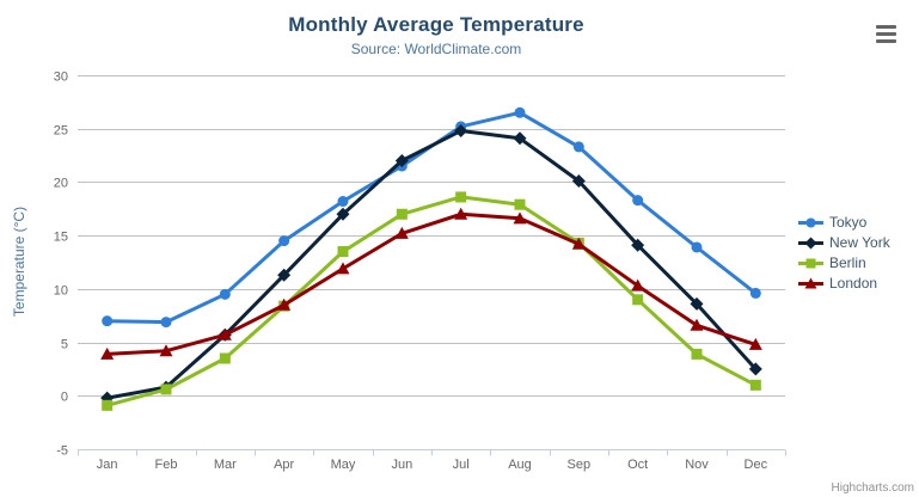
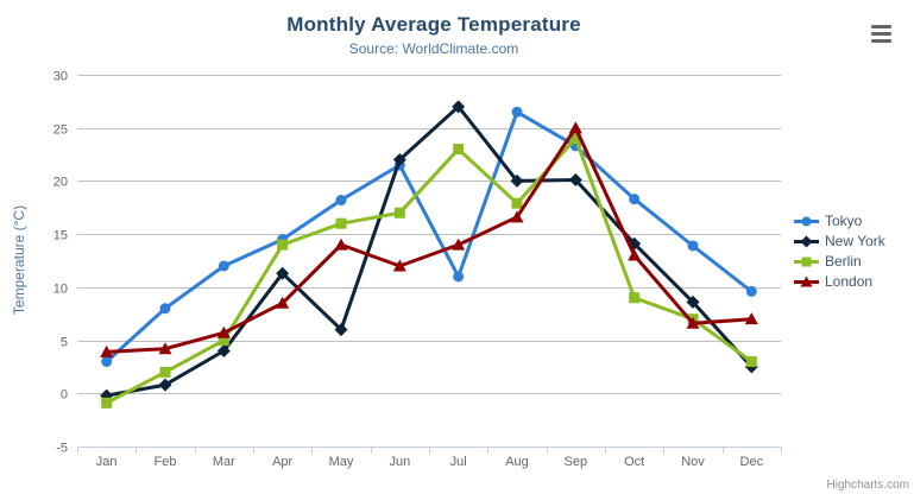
Tokyo/Jan: 7 -> 3
Tokyo/Feb: 7 -> 8
Berlin/Feb: 1 -> 2
Tokyo/Mar: 10 -> 12
New York/Mar: 6 -> 4
Berlin/Mar: 4 -> 5
Berlin/Apr: 8 -> 14
New York/May: 17 -> 6
Berlin/May: 14 -> 16
London/May: 12 -> 14
London/Jun: 15 -> 12
Tokyo/Jul: 25 -> 11
New York/Jul: 25 -> 27
Berlin/Jul: 19 -> 23
London/Jul: 17 -> 14
New York/Aug: 24 -> 20
Berlin/Sep: 14 -> 24
London/Sep: 14 -> 25
London/Oct: 10 -> 13
Berlin/Nov: 4 -> 7
Berlin/Dec: 1 -> 3
London/Dec: 5 -> 7
